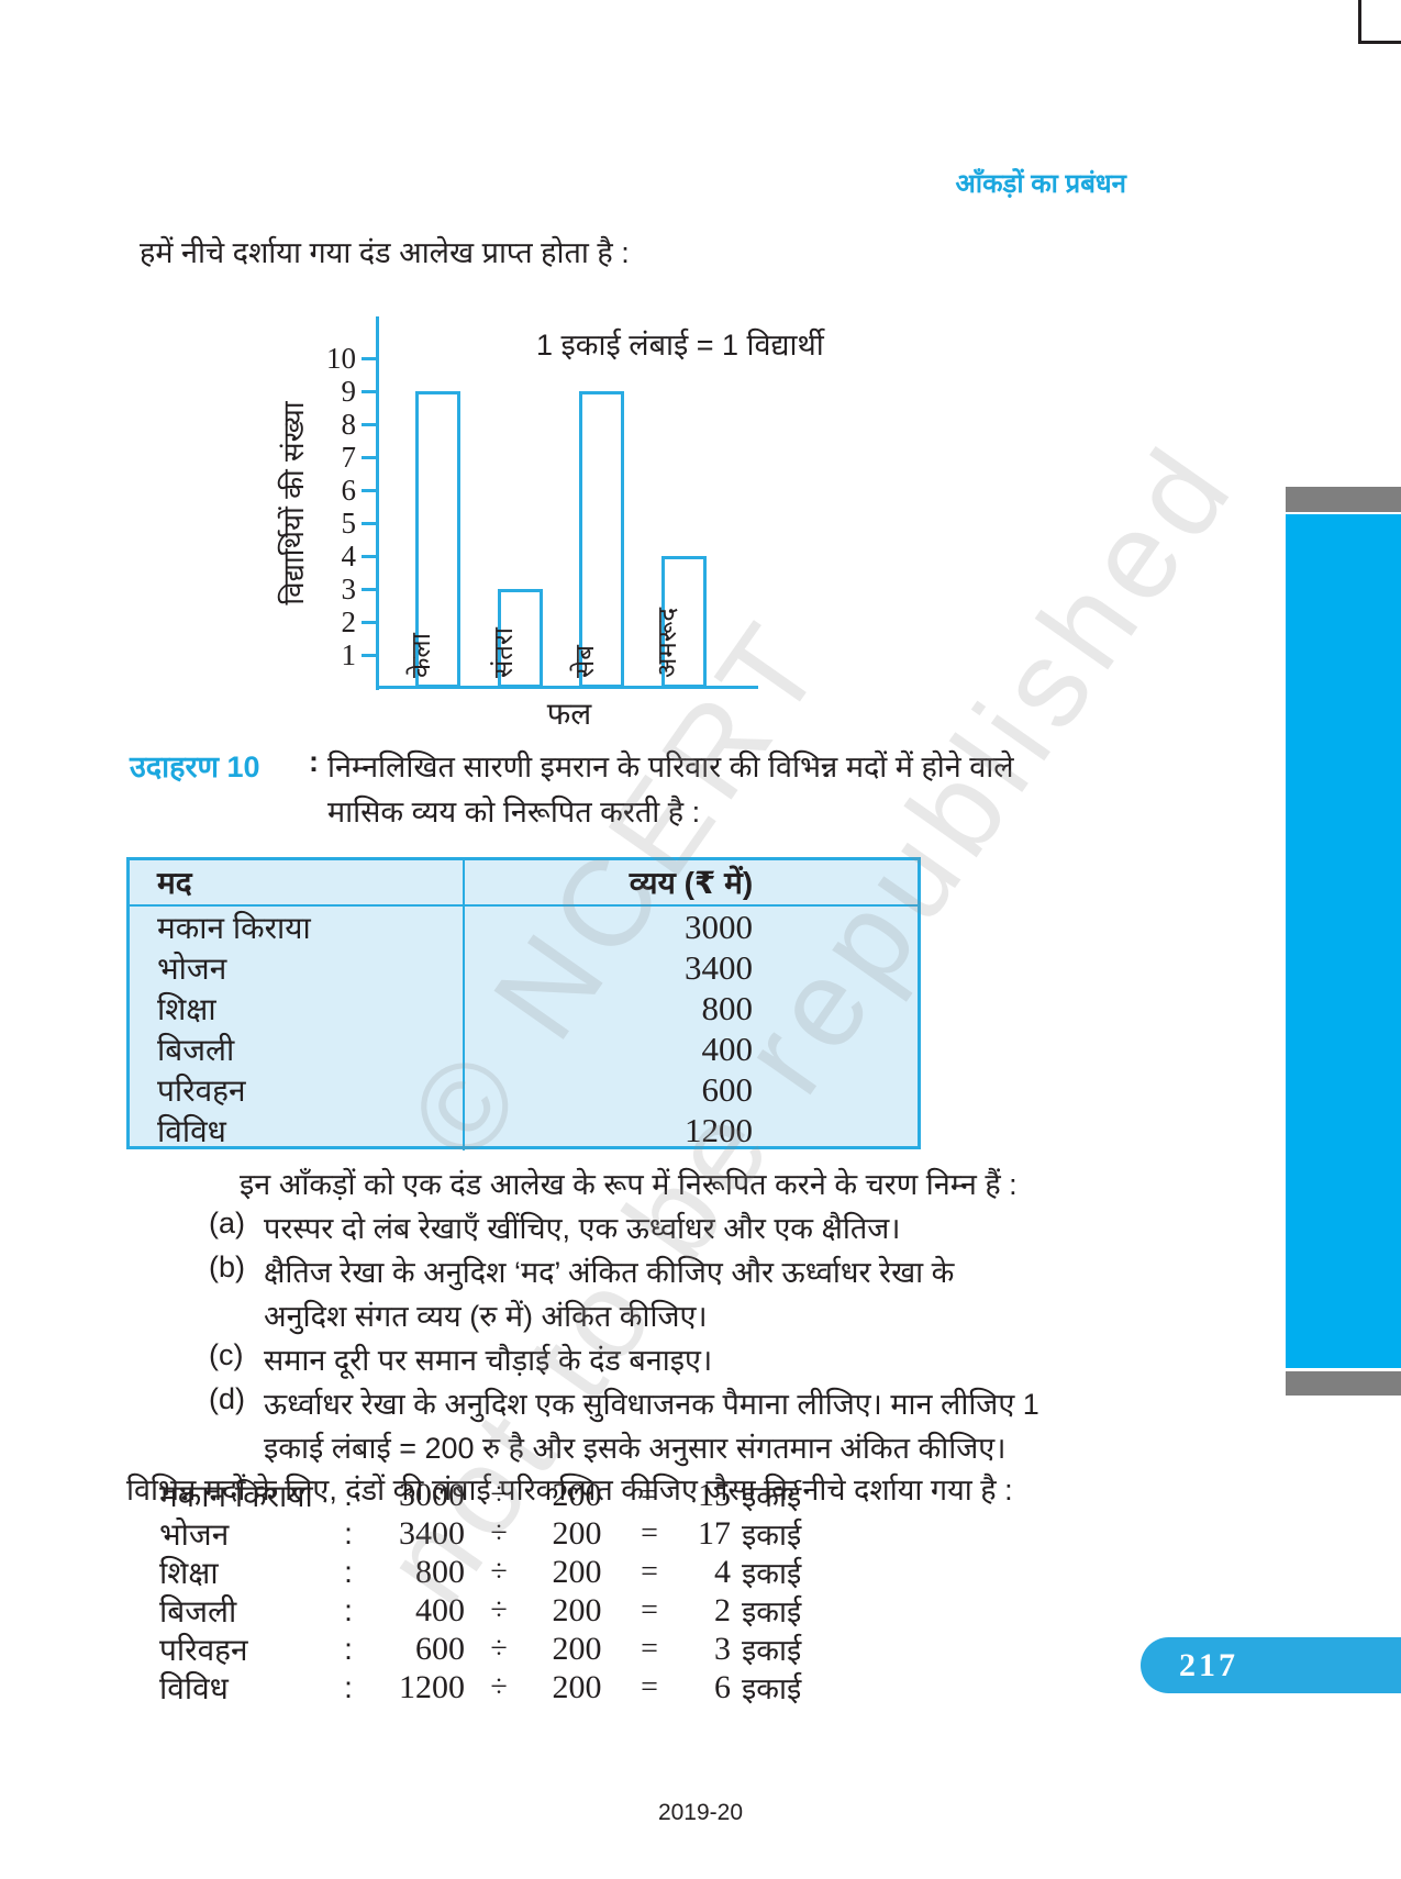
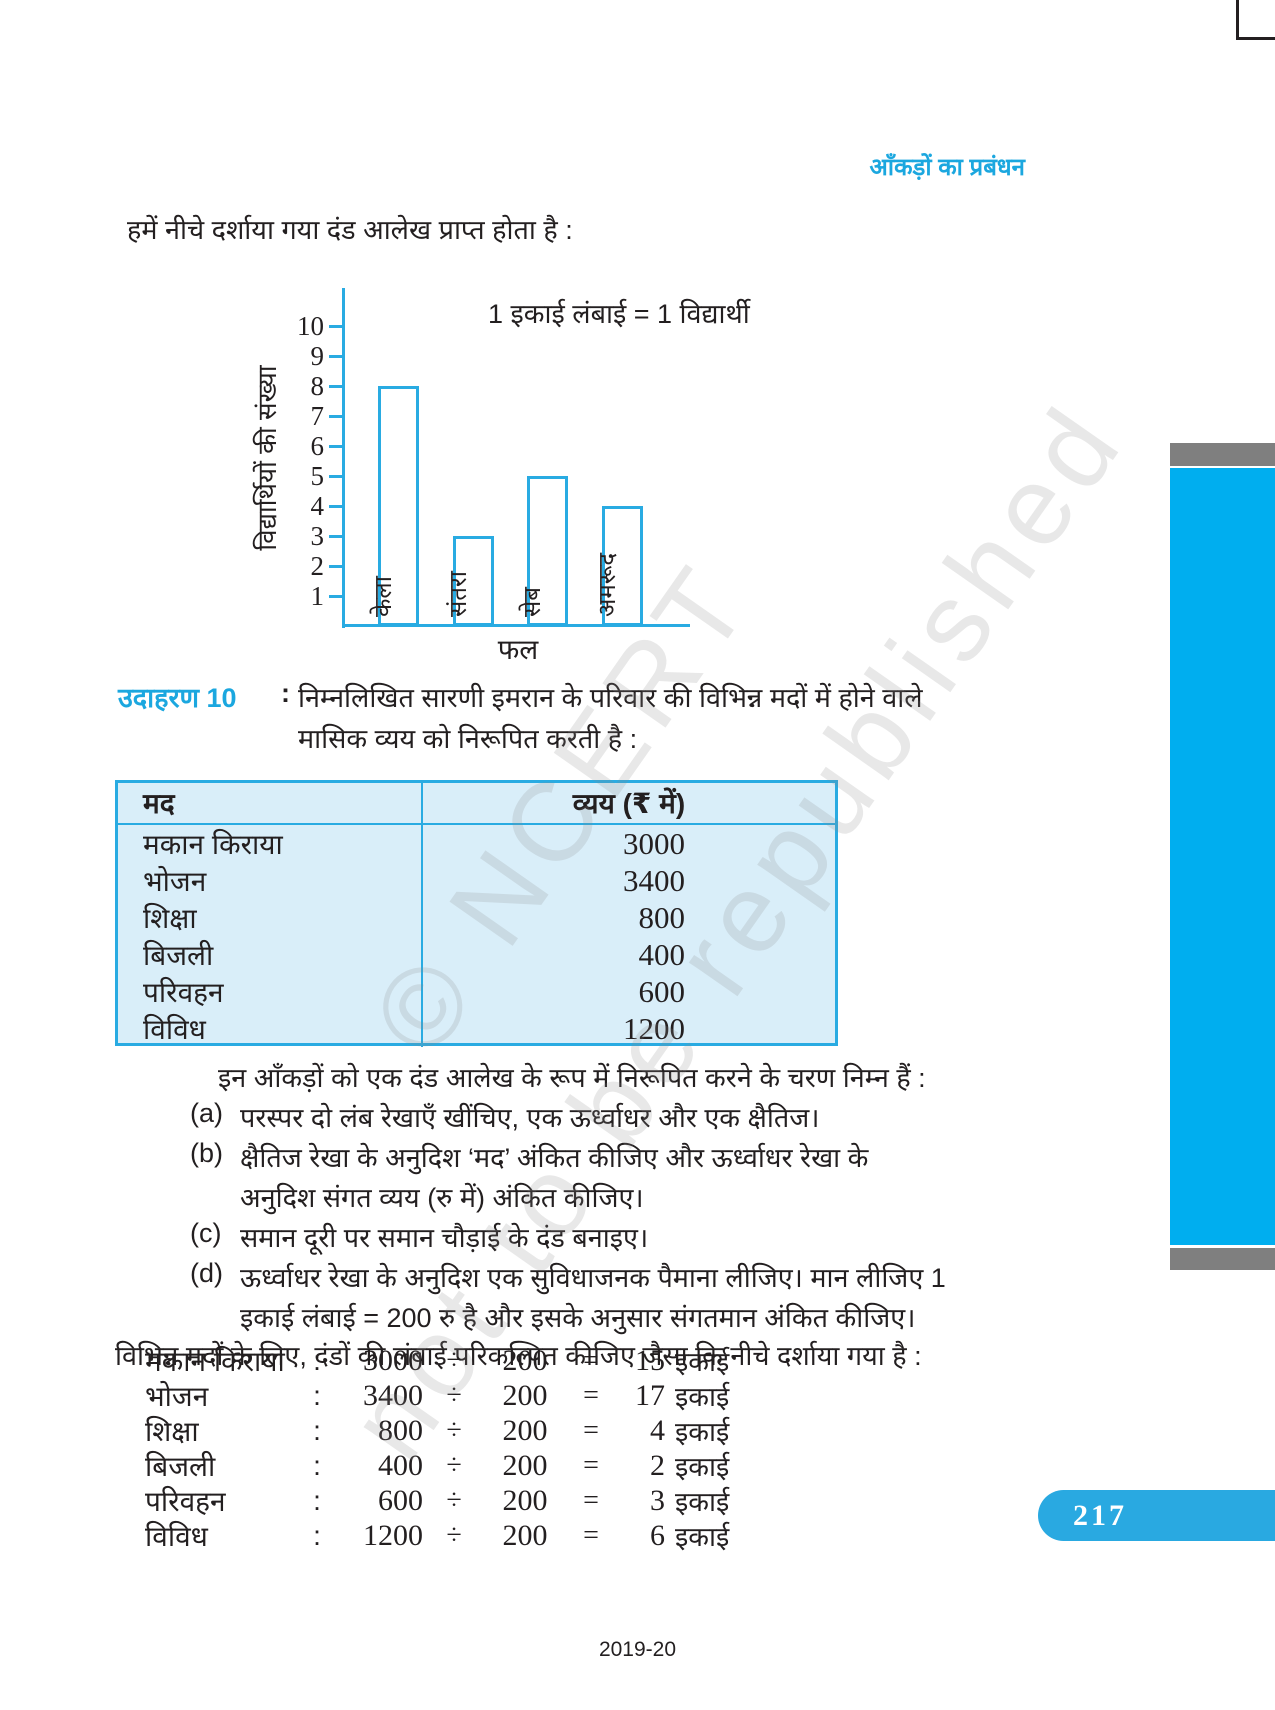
केला: 9 -> 8
सेब: 9 -> 5
